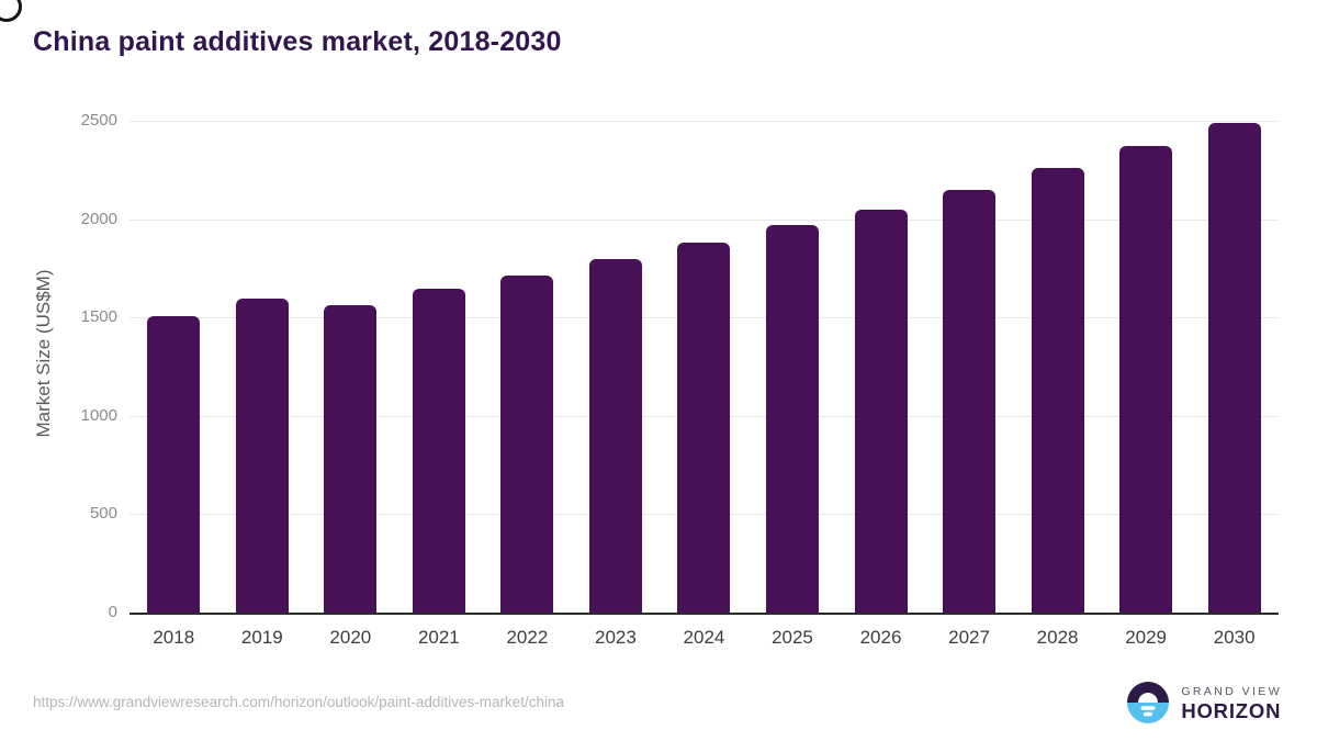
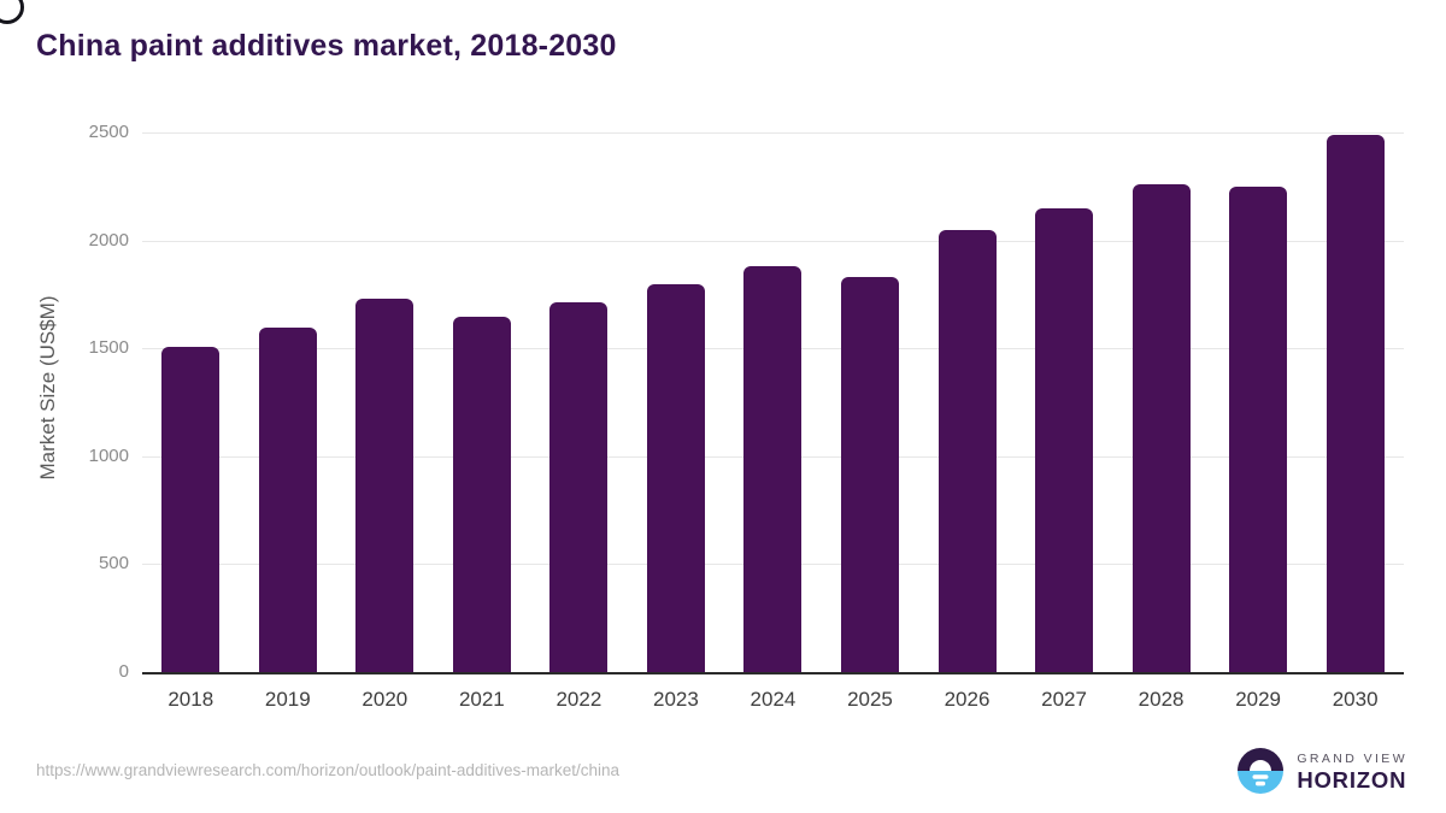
2020: 1560 -> 1730
2025: 1970 -> 1830
2029: 2370 -> 2250
